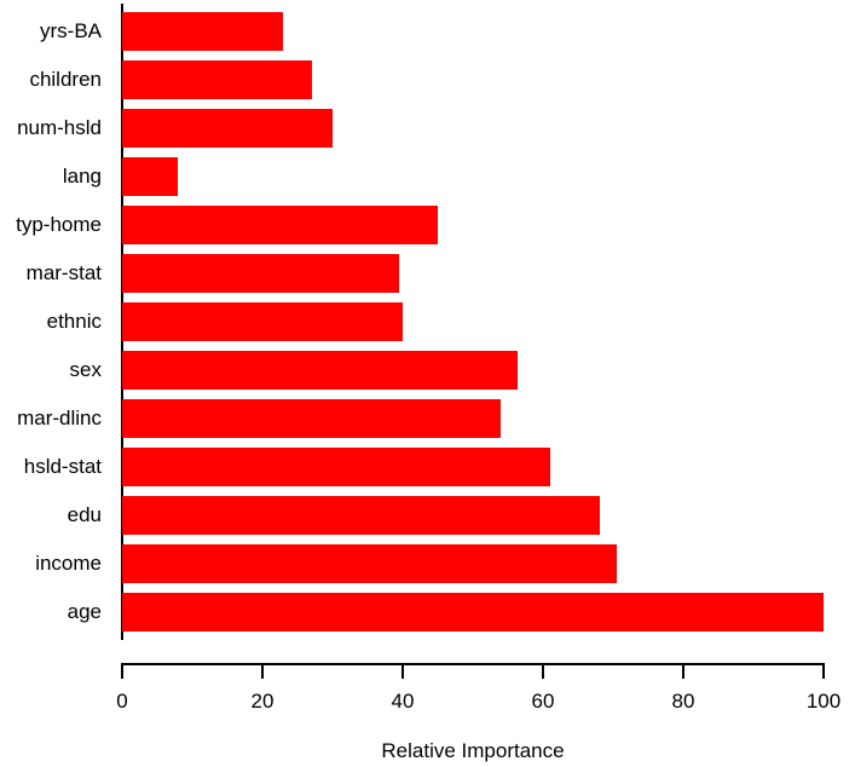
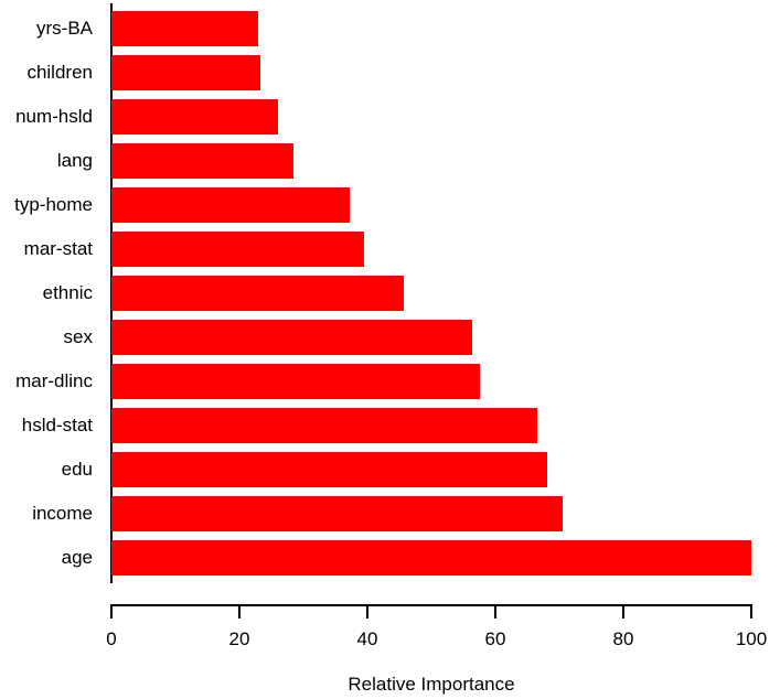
children: 27 -> 23
num-hsld: 30 -> 26
lang: 8 -> 28
typ-home: 45 -> 37
ethnic: 40 -> 46
mar-dlinc: 54 -> 58
hsld-stat: 61 -> 66
